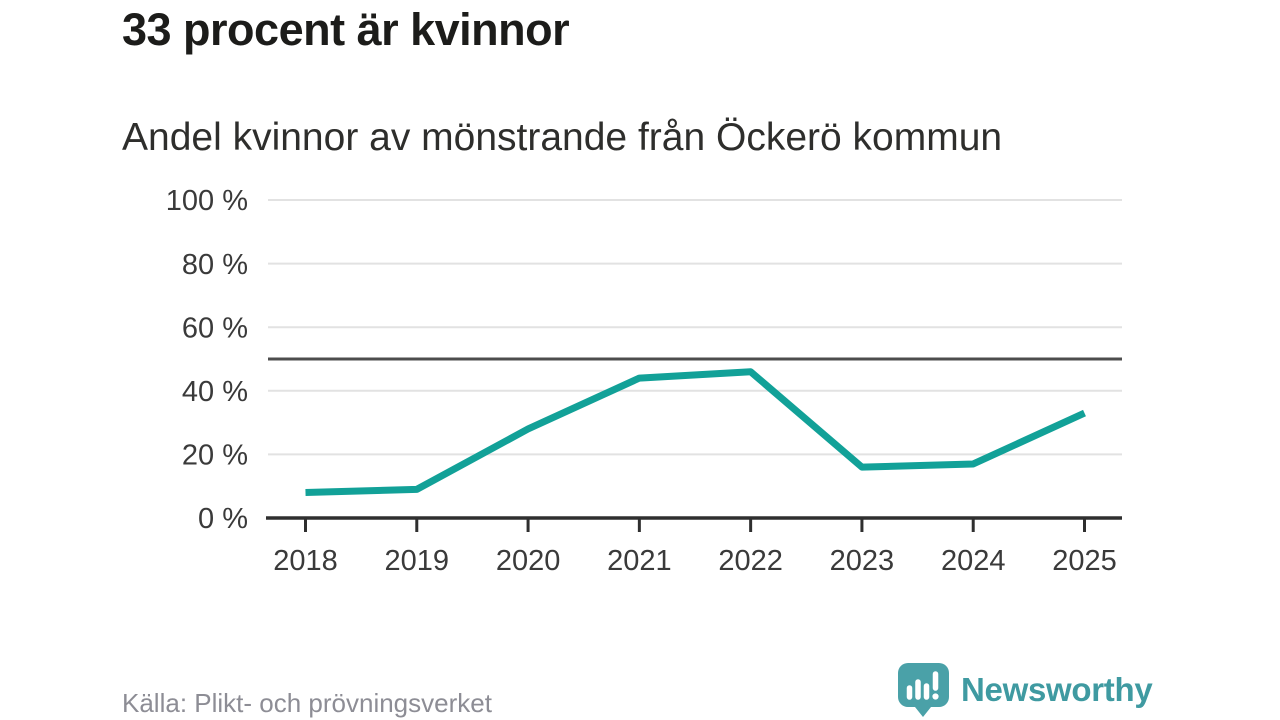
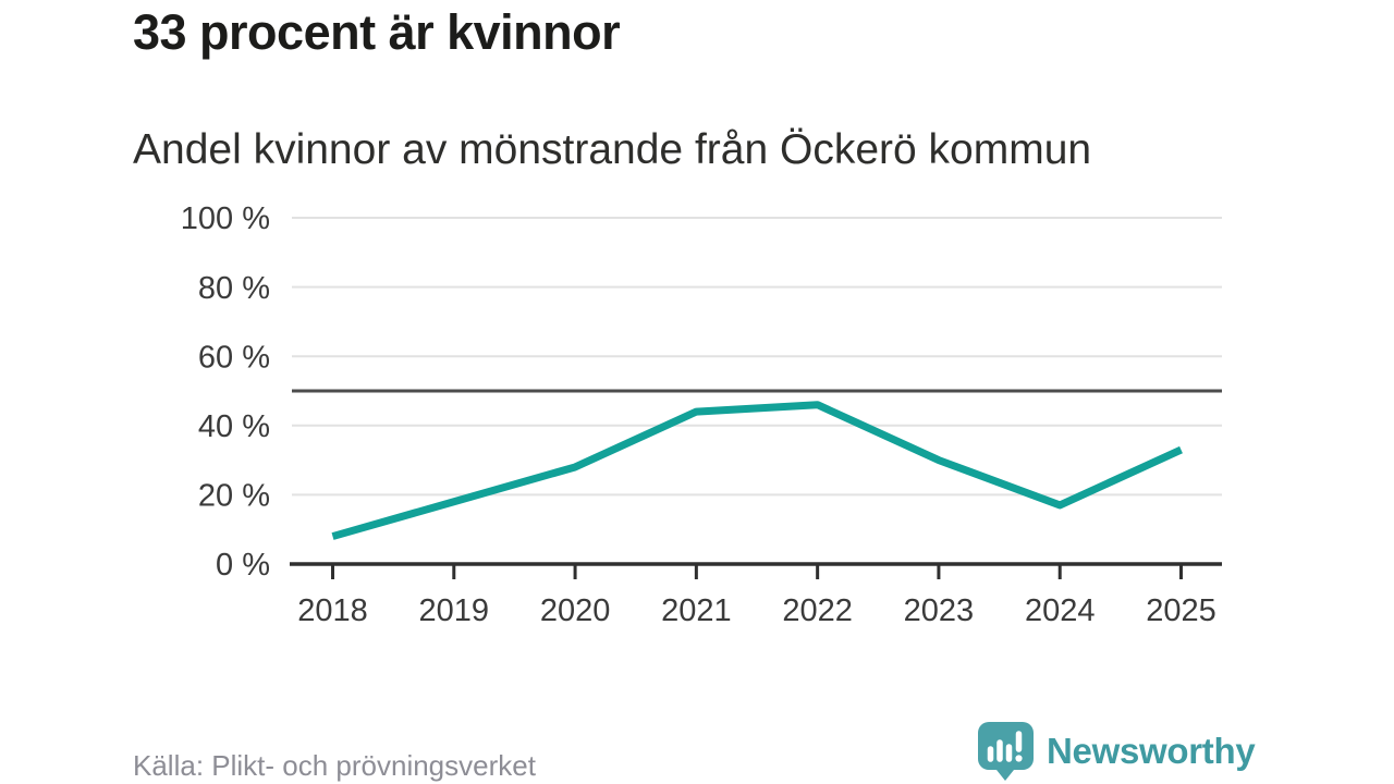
2019: 9% -> 18%
2023: 16% -> 30%
